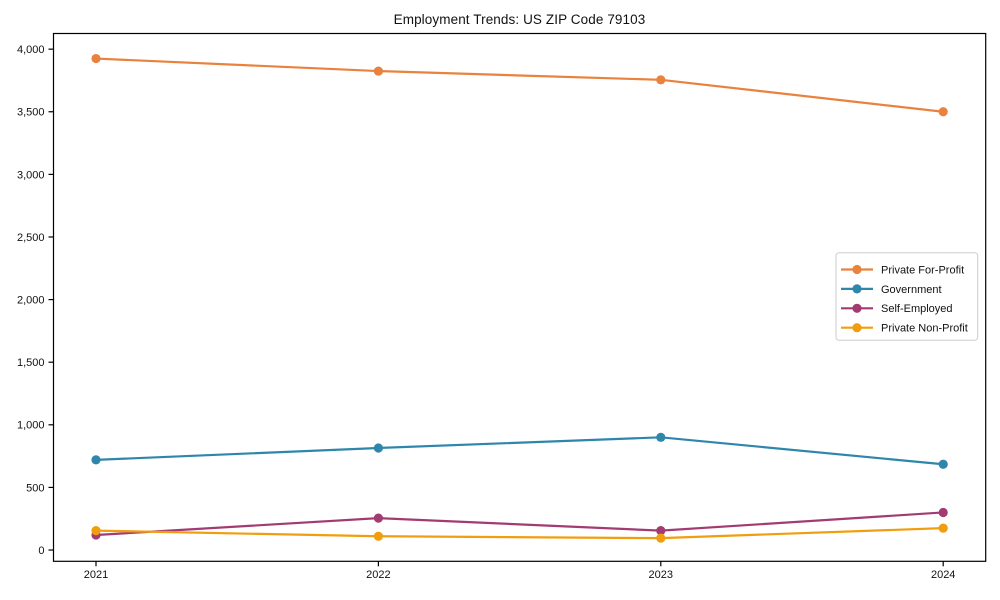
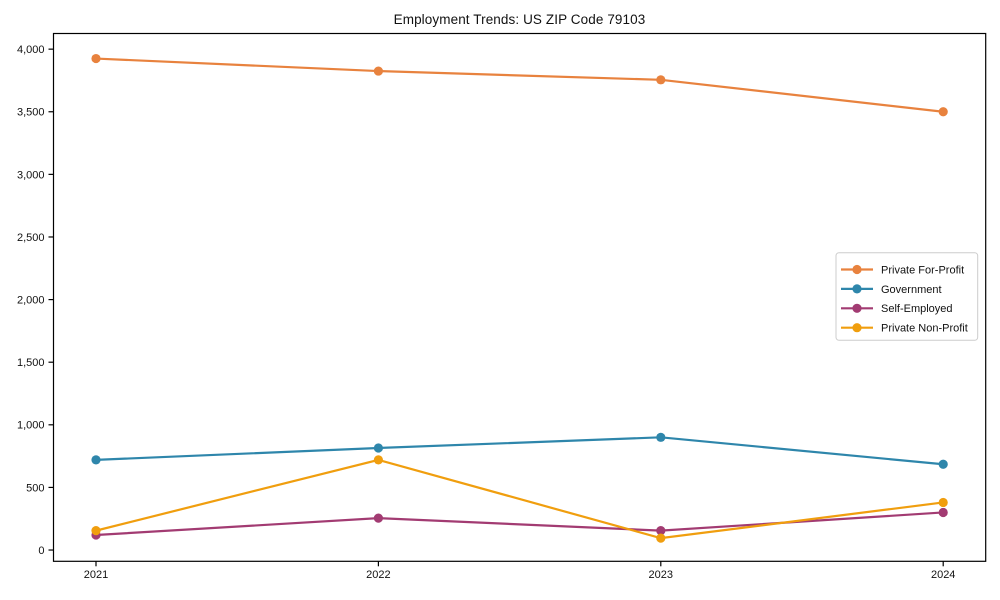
Private Non-Profit/2022: 110 -> 720
Private Non-Profit/2024: 180 -> 380
